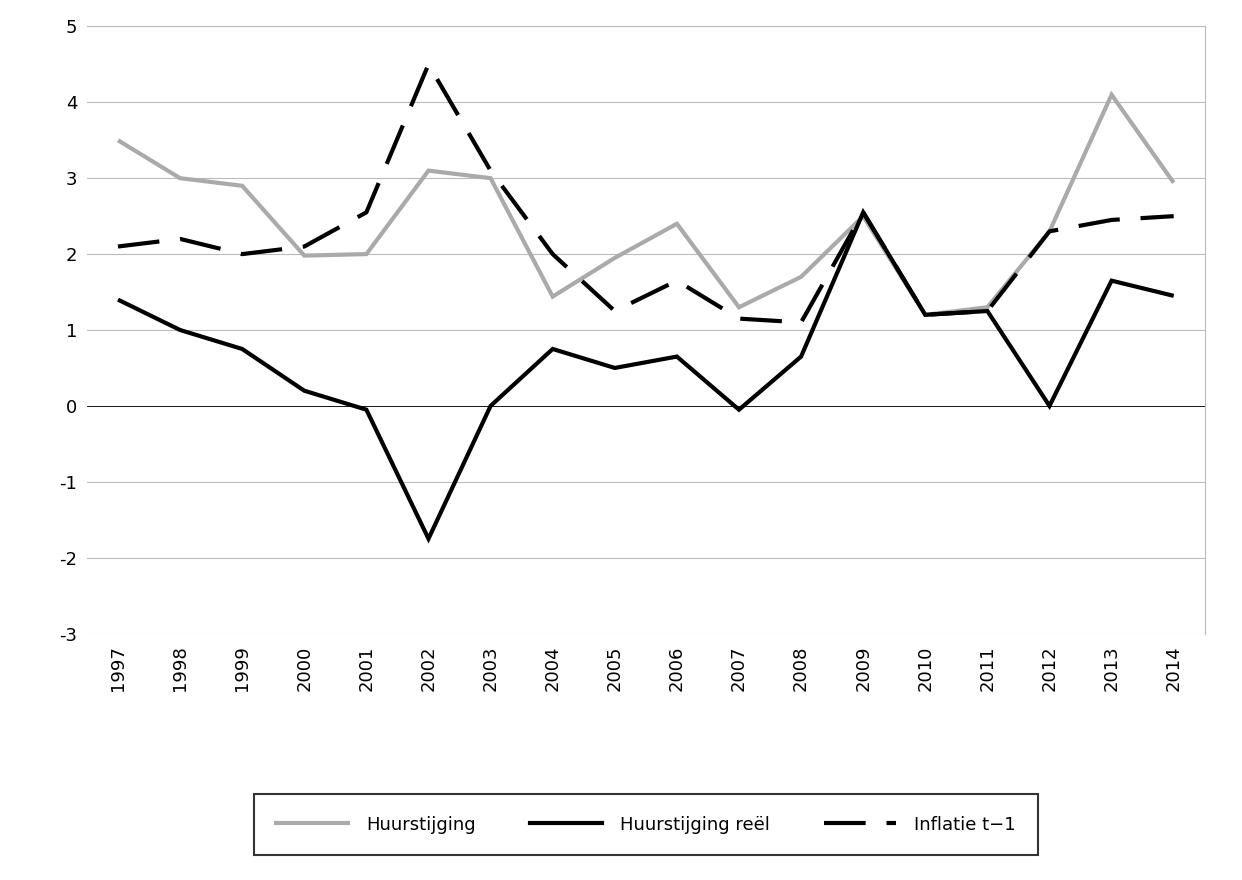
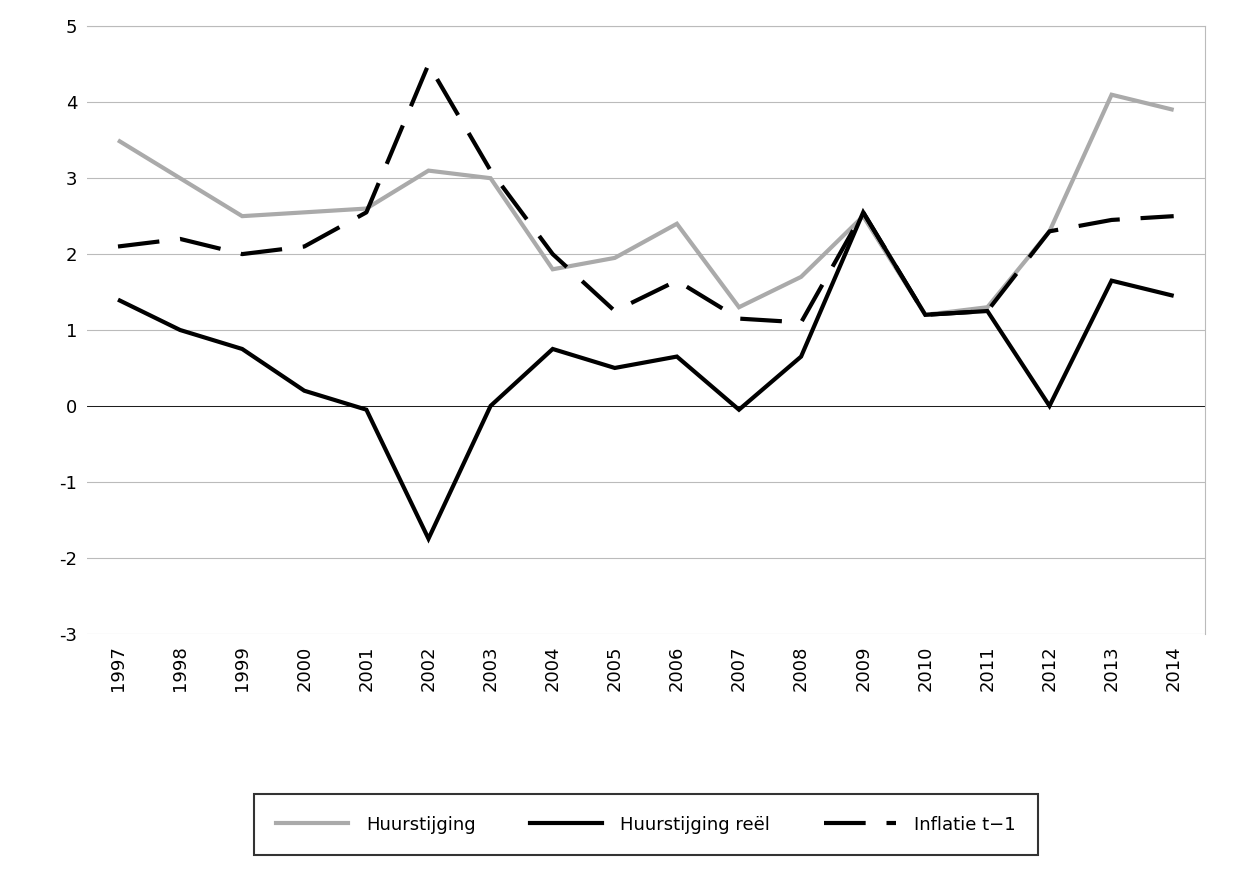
Huurstijging/1999: 2.90 -> 2.50
Huurstijging/2000: 1.98 -> 2.55
Huurstijging/2001: 2.00 -> 2.60
Huurstijging/2004: 1.44 -> 1.80
Huurstijging/2014: 2.94 -> 3.90
